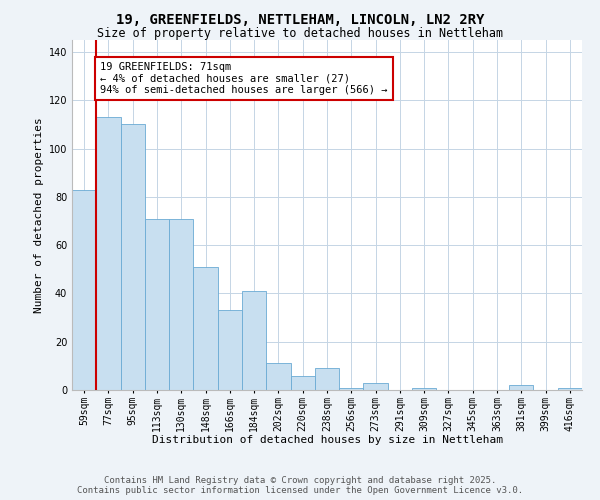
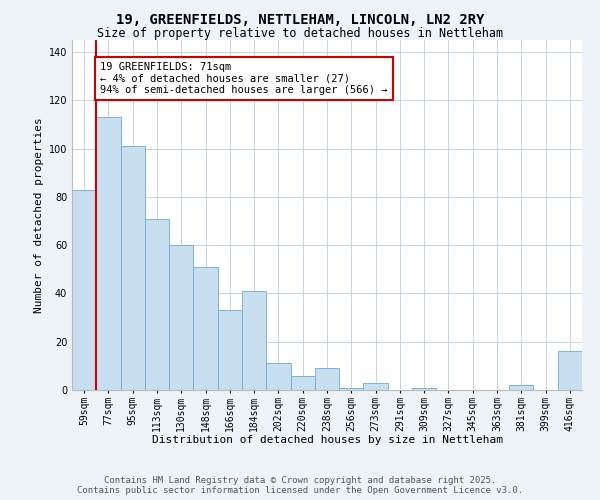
95sqm: 110 -> 101
130sqm: 71 -> 60
416sqm: 1 -> 16
